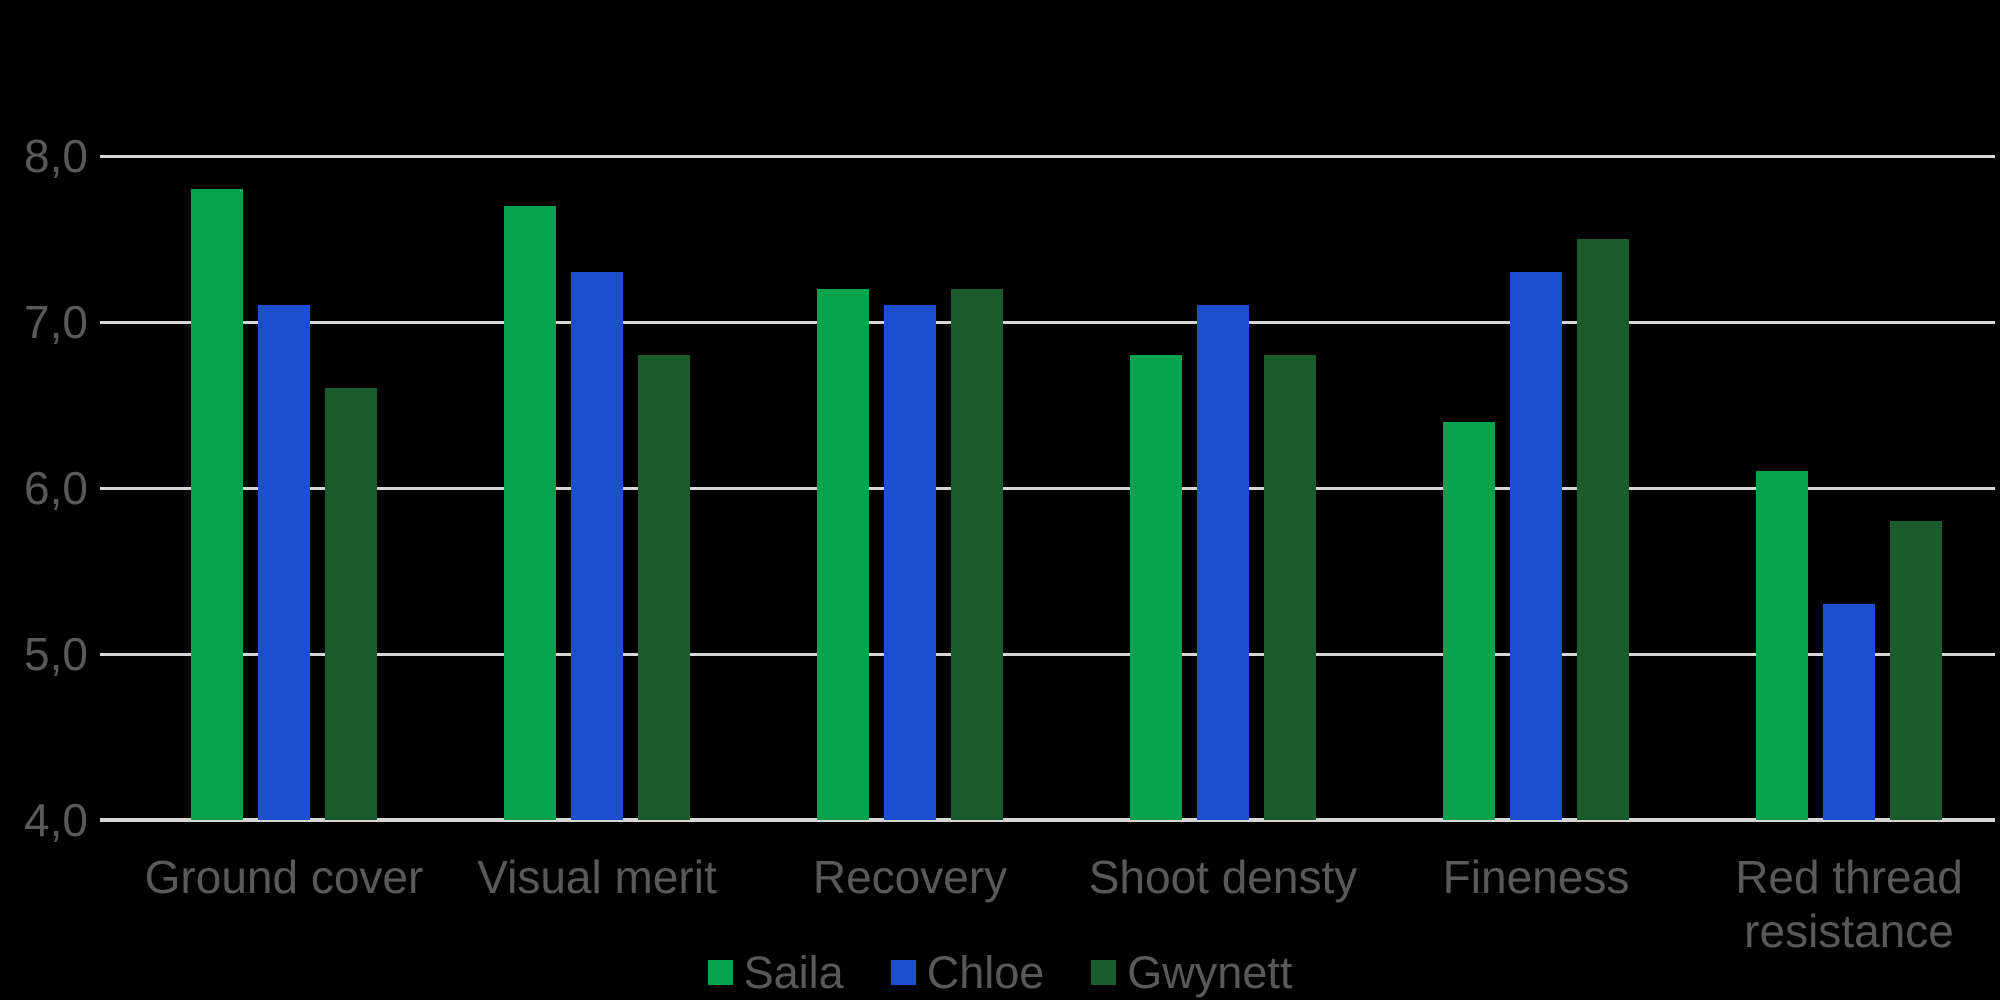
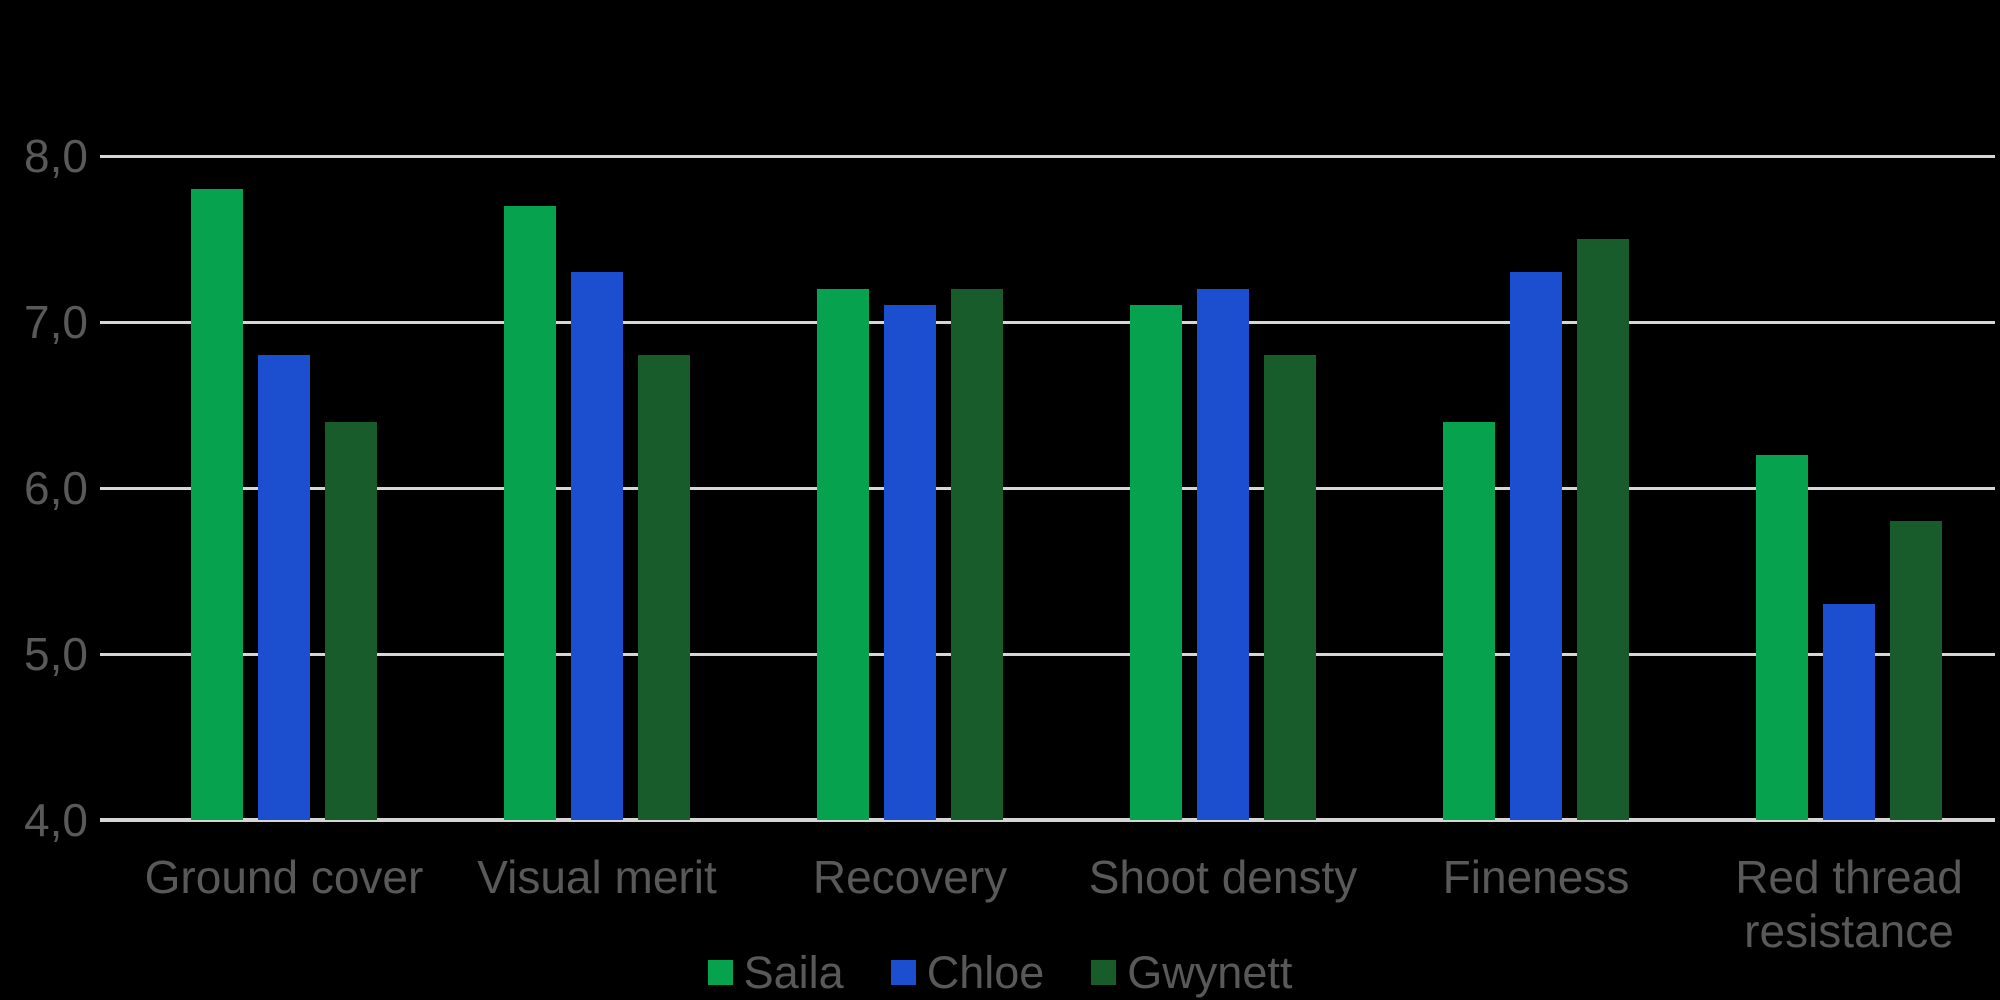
Chloe/Ground cover: 7,1 -> 6,8
Gwynett/Ground cover: 6,6 -> 6,4
Saila/Shoot densty: 6,8 -> 7,1
Chloe/Shoot densty: 7,1 -> 7,2
Saila/Red thread resistance: 6,1 -> 6,2
